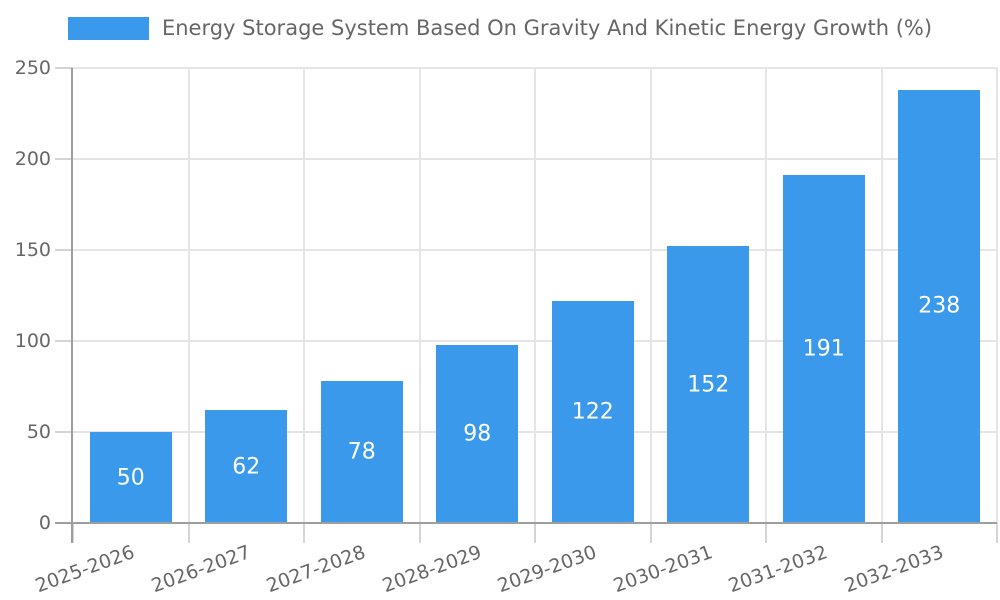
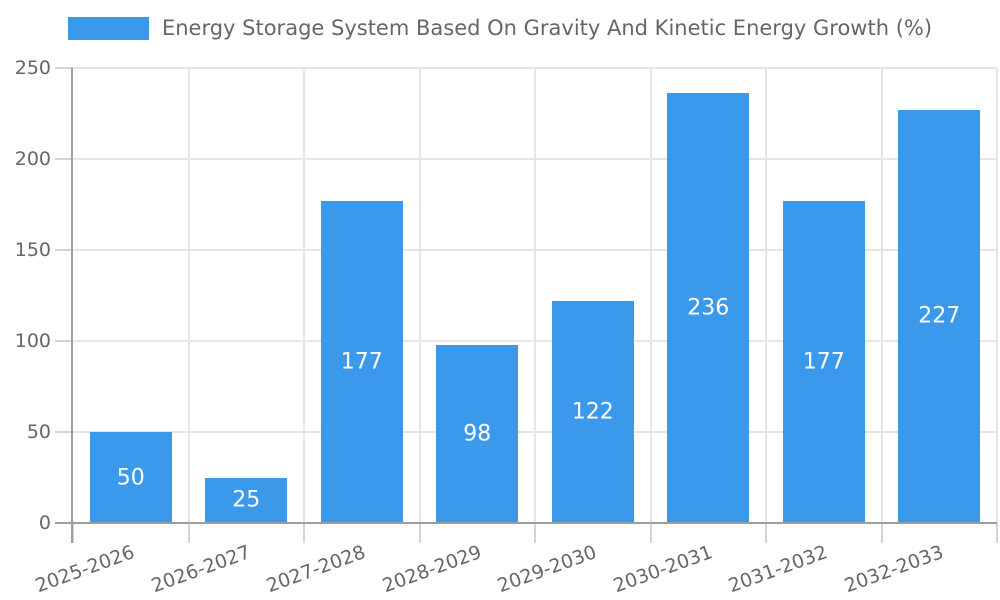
2026-2027: 62 -> 25
2027-2028: 78 -> 177
2030-2031: 152 -> 236
2031-2032: 191 -> 177
2032-2033: 238 -> 227
